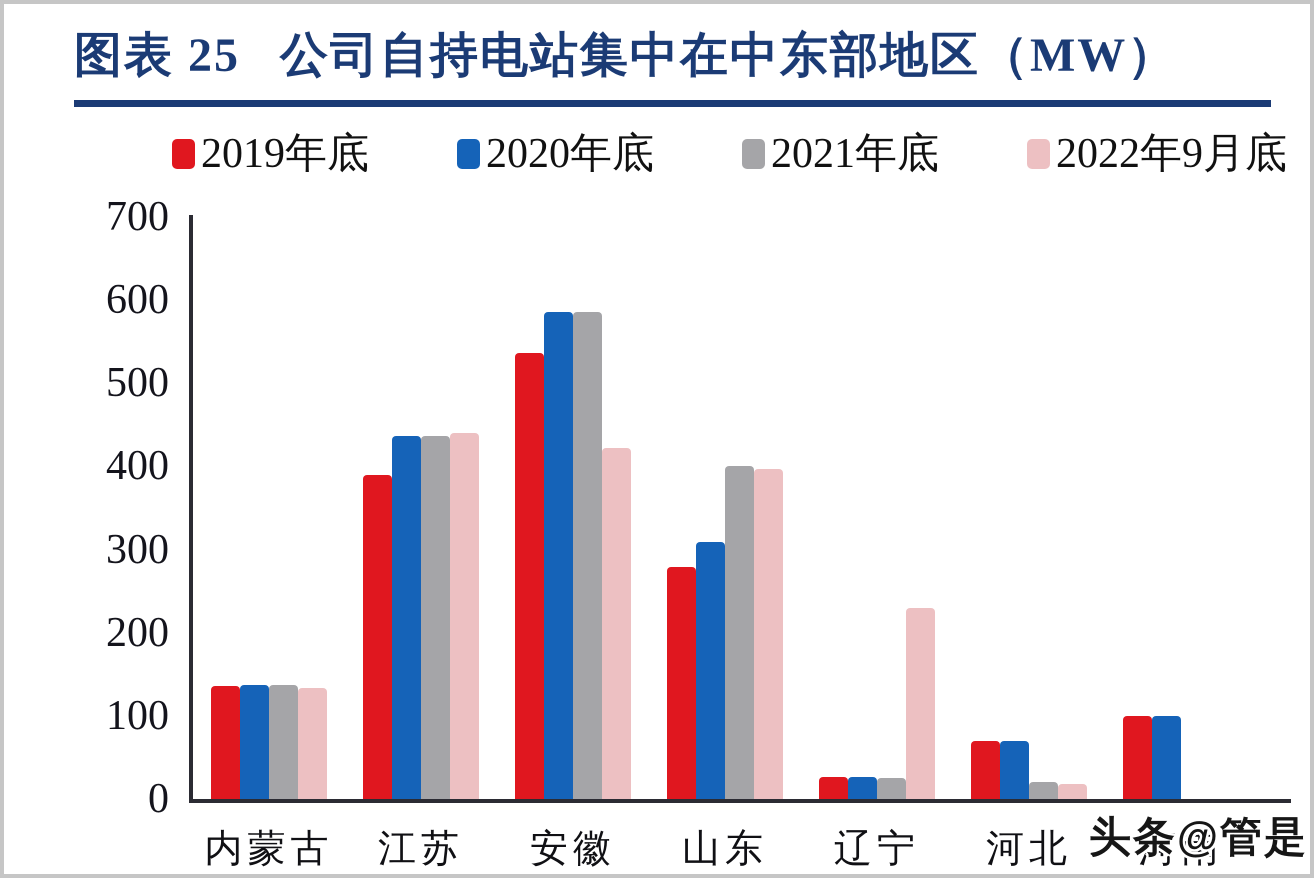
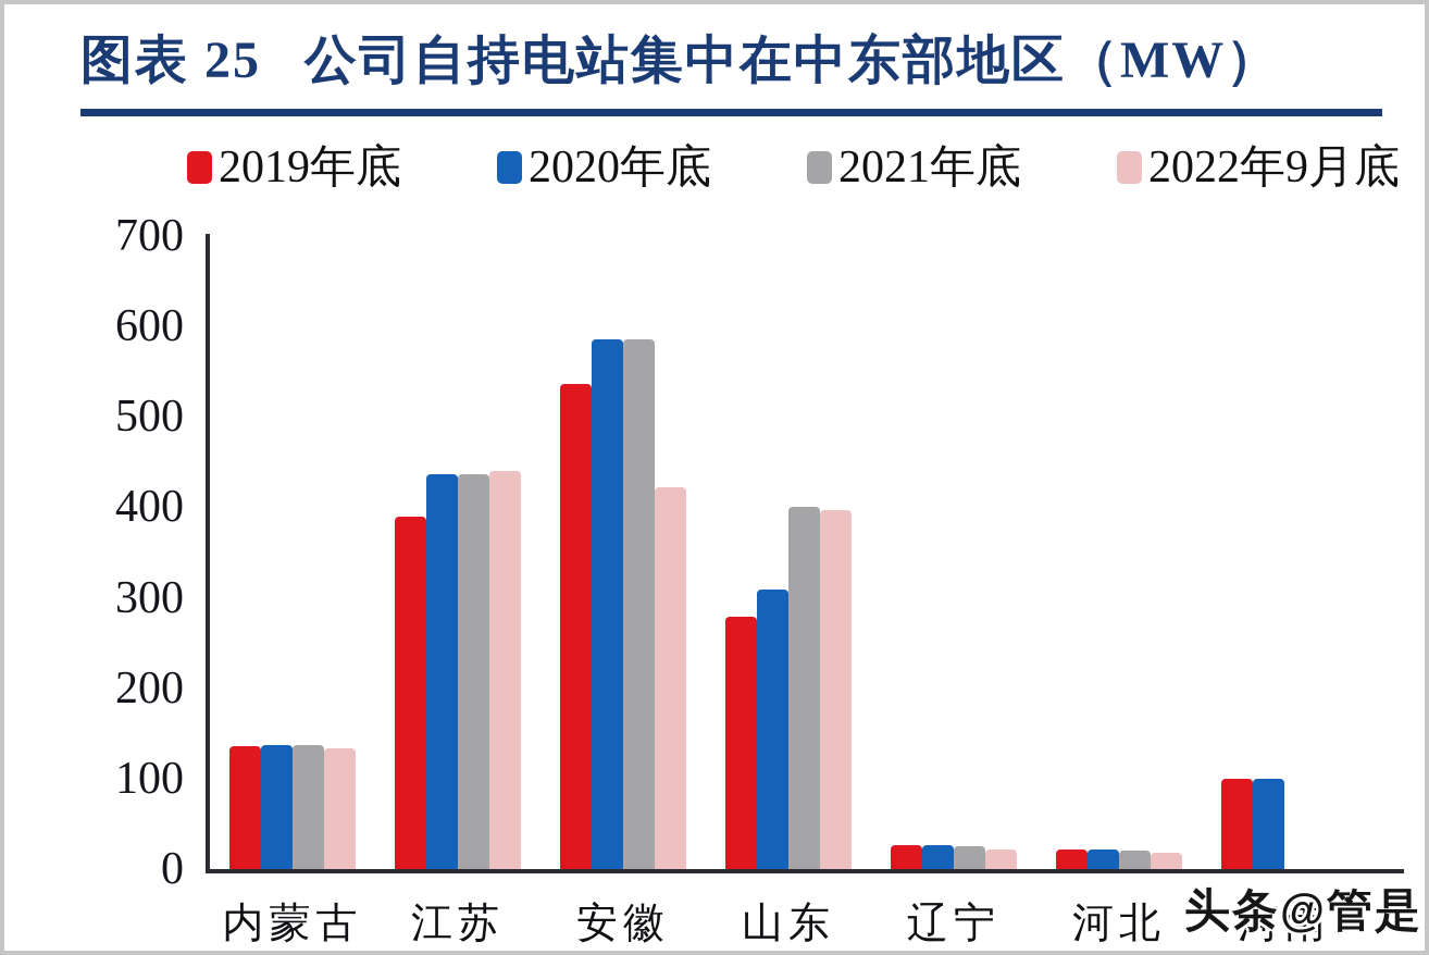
2022年9月底/辽宁: 230 -> 20
2019年底/河北: 70 -> 20
2020年底/河北: 70 -> 20
